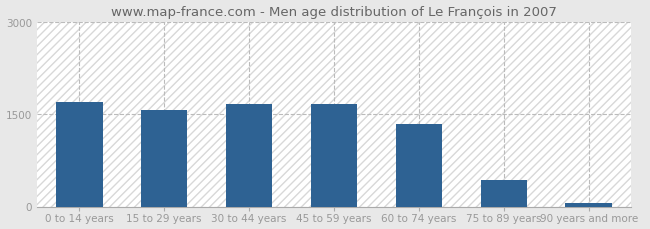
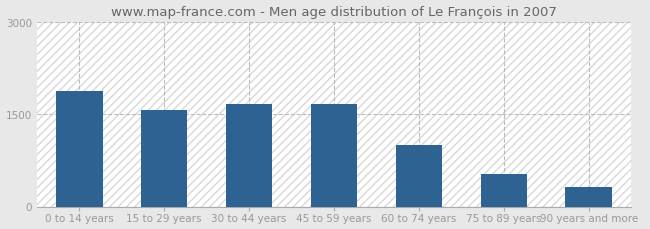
0 to 14 years: 1700 -> 1880
60 to 74 years: 1330 -> 1000
75 to 89 years: 430 -> 520
90 years and more: 60 -> 320
